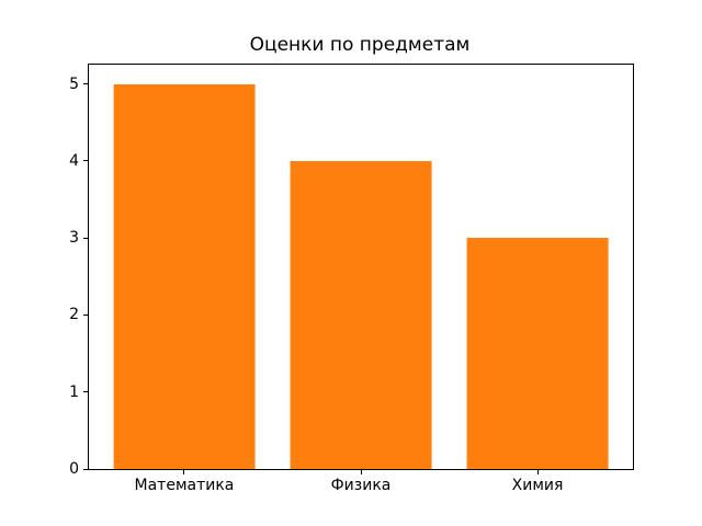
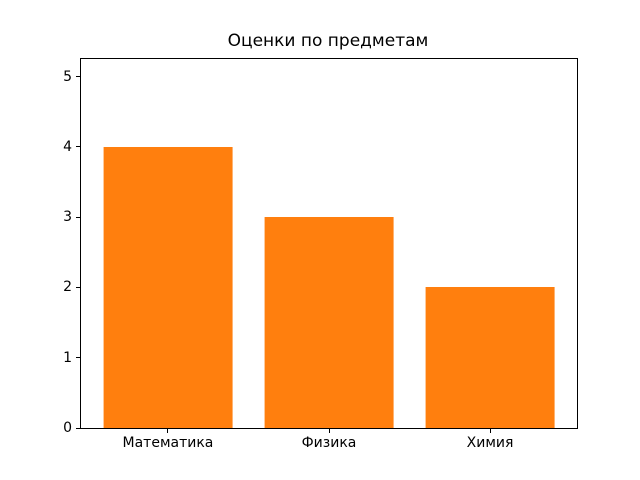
Математика: 5 -> 4
Физика: 4 -> 3
Химия: 3 -> 2
